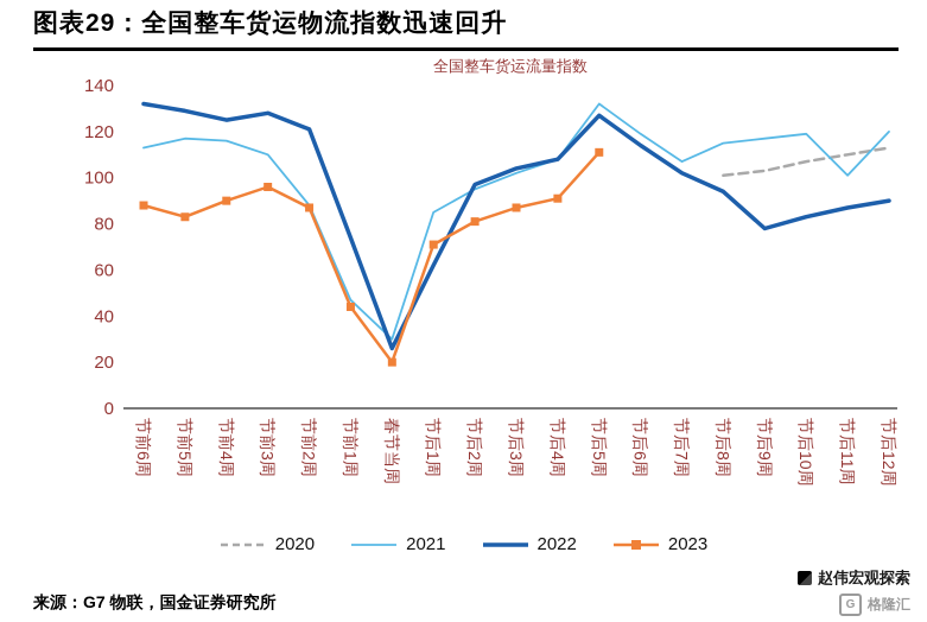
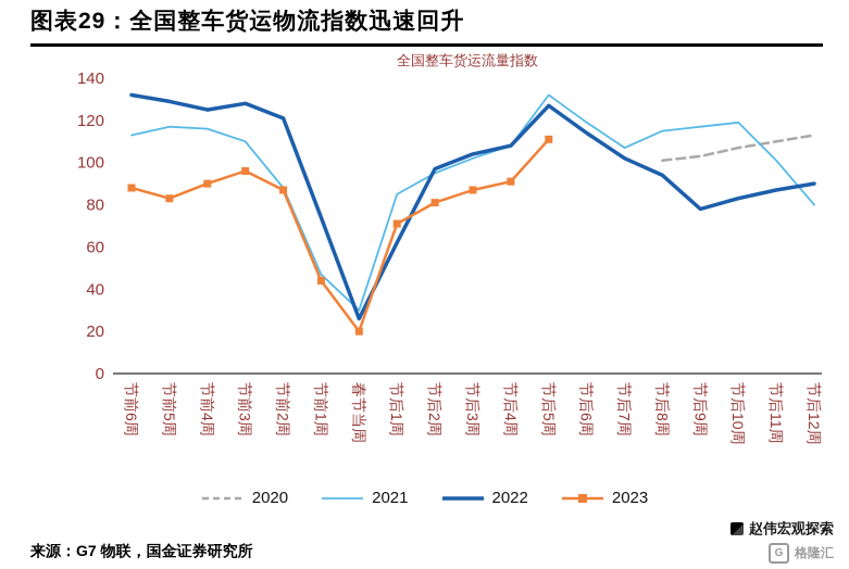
2021/节后12周: 120 -> 80
